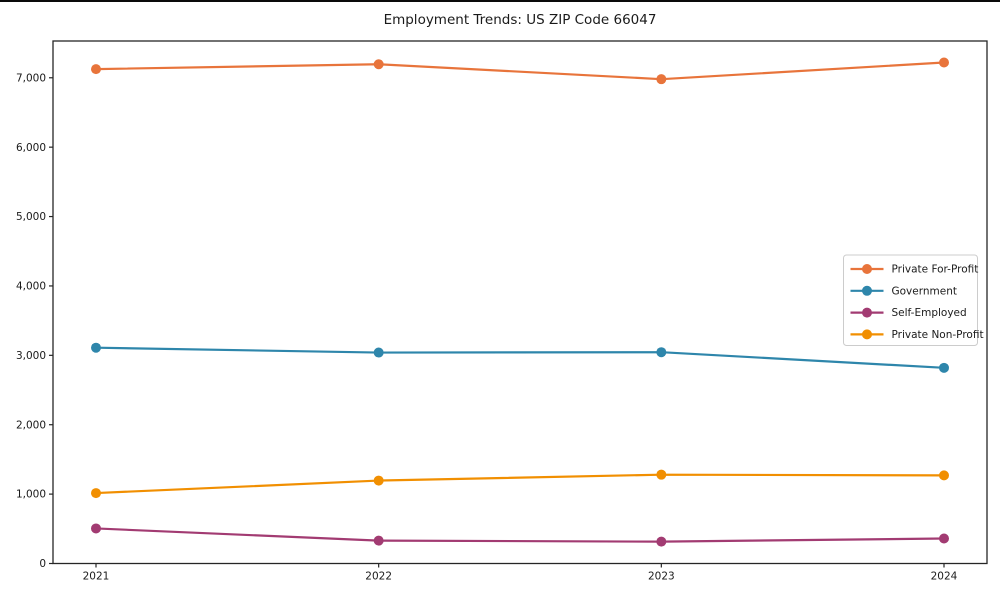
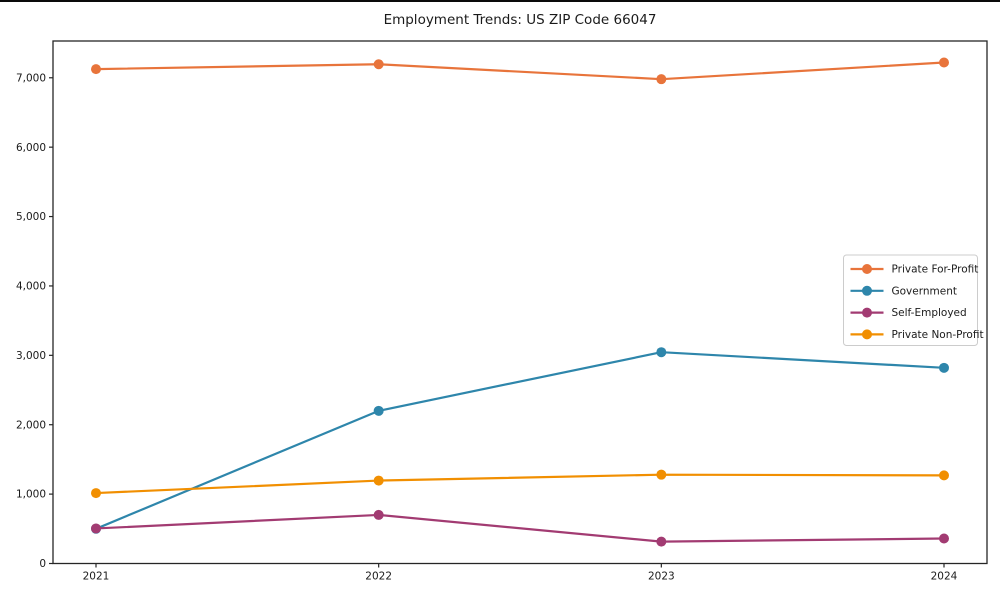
Government/2021: 3100 -> 500
Government/2022: 3000 -> 2200
Self-Employed/2022: 300 -> 700
